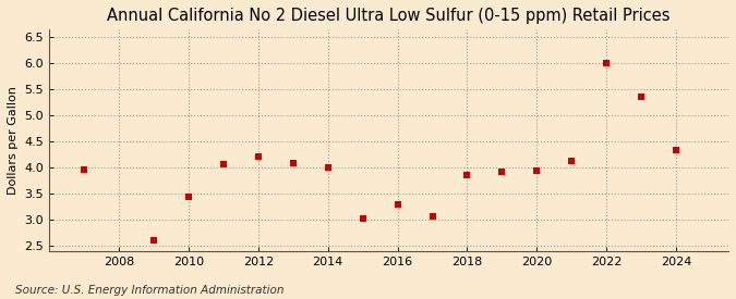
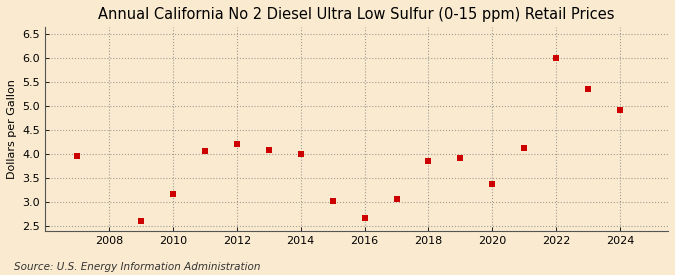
2010: 3.45 -> 3.17
2016: 3.30 -> 2.67
2020: 3.95 -> 3.38
2024: 4.35 -> 4.93
